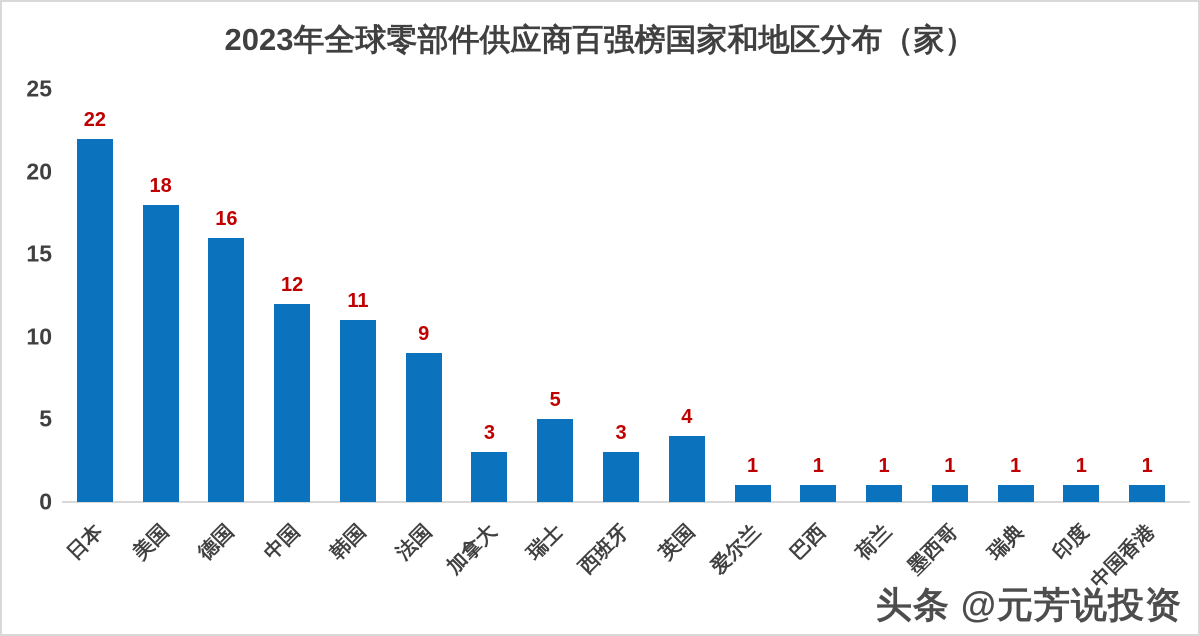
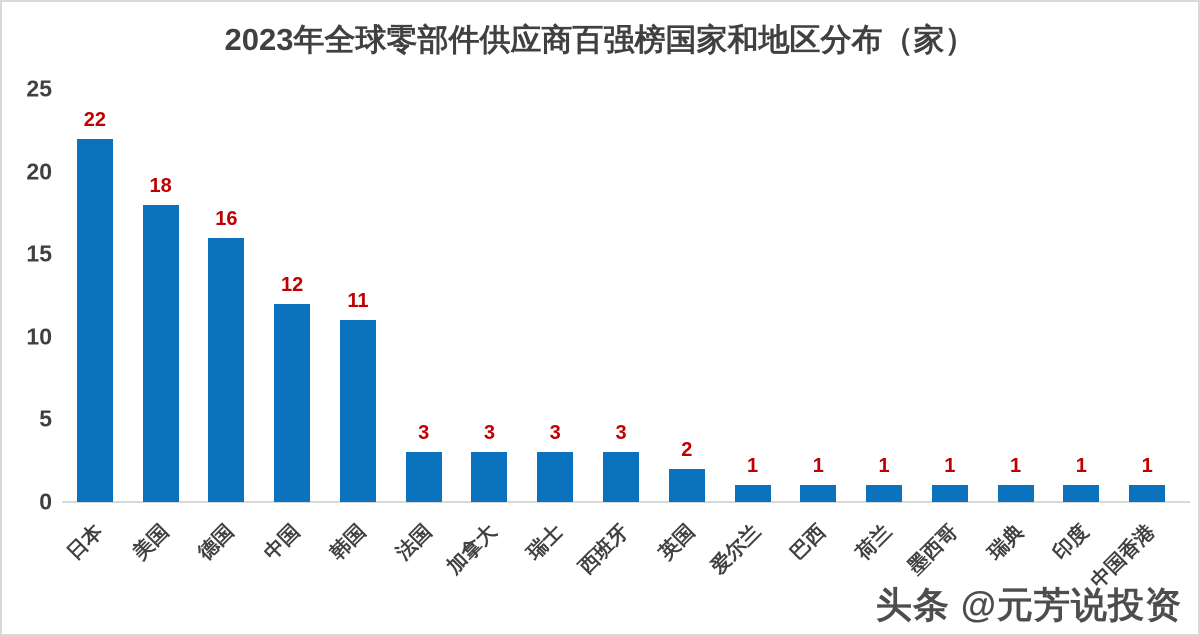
法国: 9 -> 3
瑞士: 5 -> 3
英国: 4 -> 2
